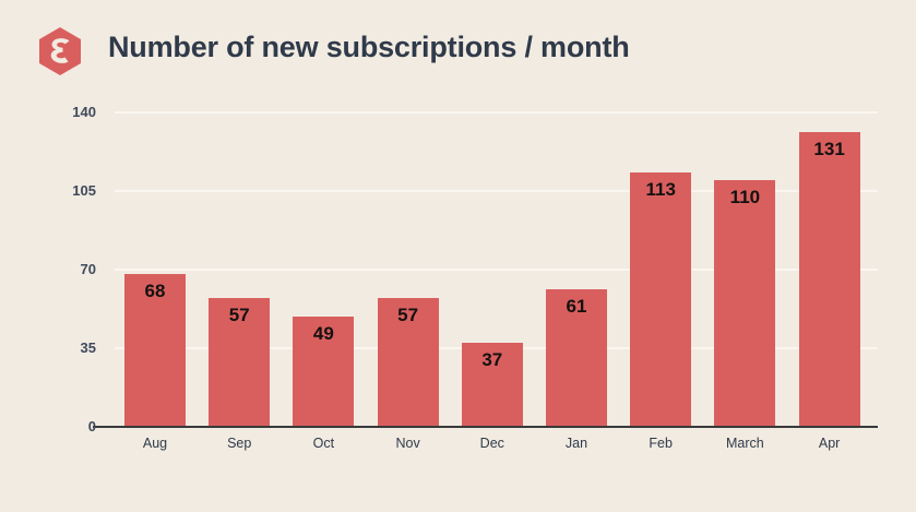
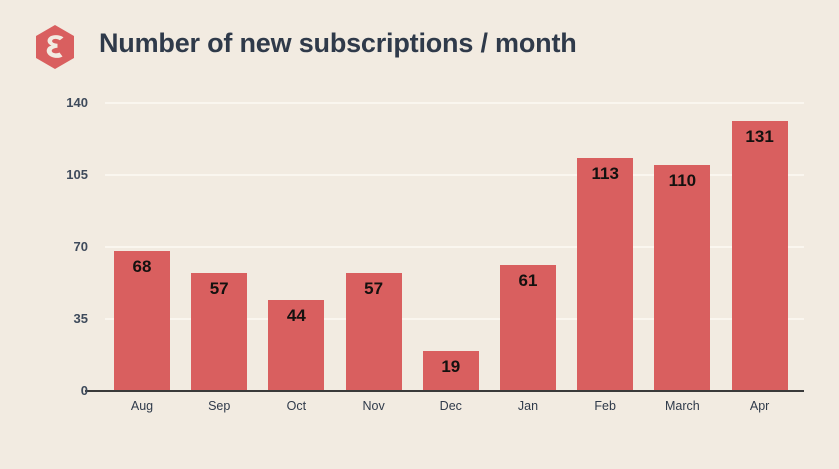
Oct: 49 -> 44
Dec: 37 -> 19
